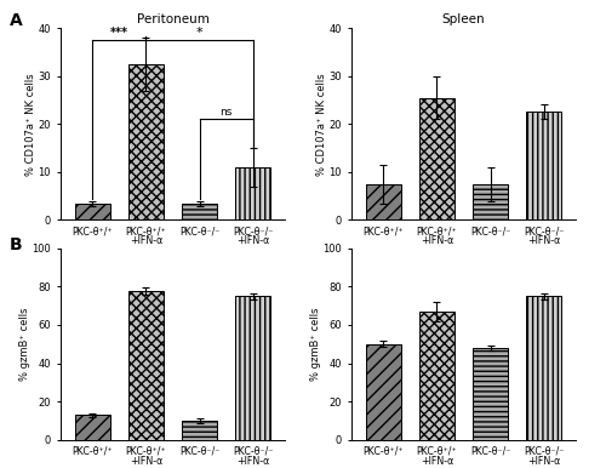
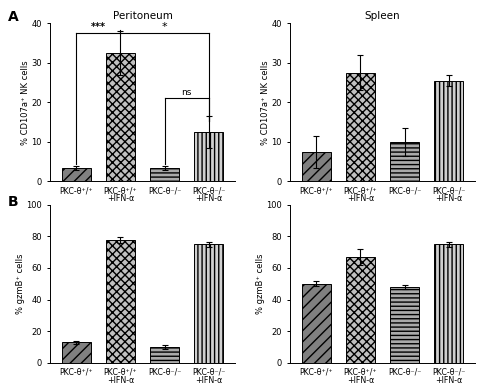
Peritoneum/PKC-θ⁻/⁻ +IFN-α: 11.0 -> 12.5
Spleen/PKC-θ⁺/⁺ +IFN-α: 25.5 -> 27.5
Spleen/PKC-θ⁻/⁻: 7.5 -> 10.0
Spleen/PKC-θ⁻/⁻ +IFN-α: 22.5 -> 25.5
